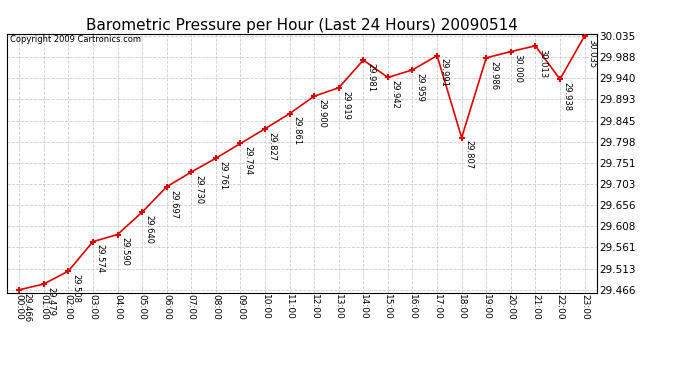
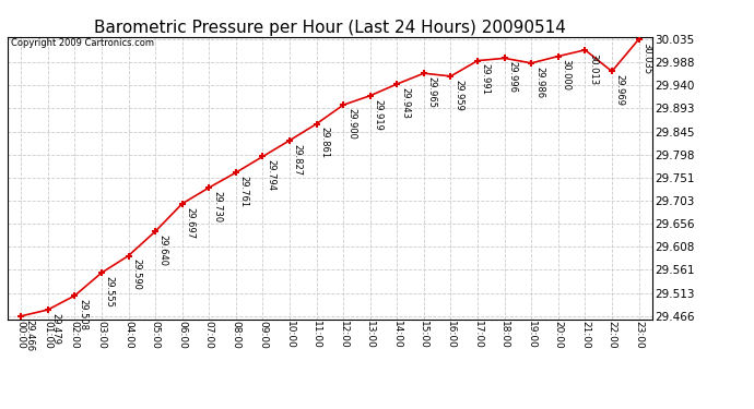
03:00: 29.574 -> 29.555
14:00: 29.981 -> 29.943
15:00: 29.942 -> 29.965
18:00: 29.807 -> 29.996
22:00: 29.938 -> 29.969
